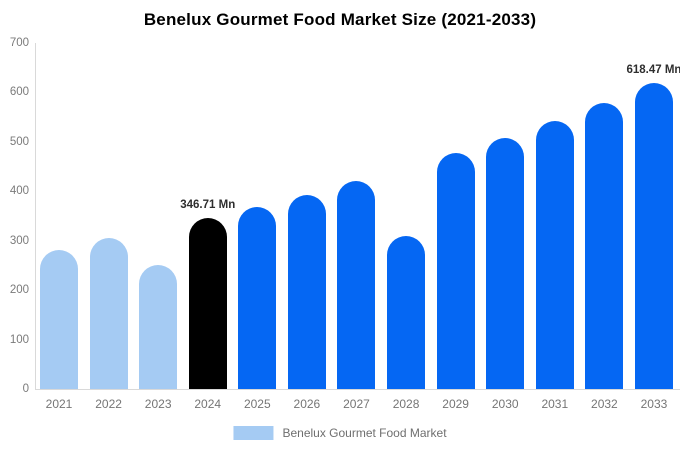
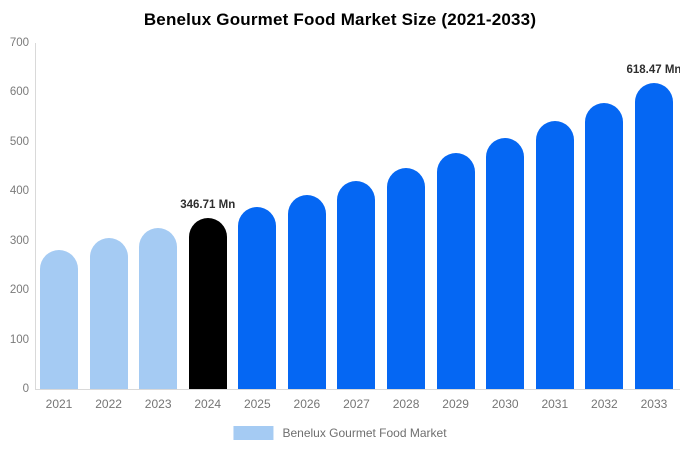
2023: 250 -> 320
2028: 310 -> 450
